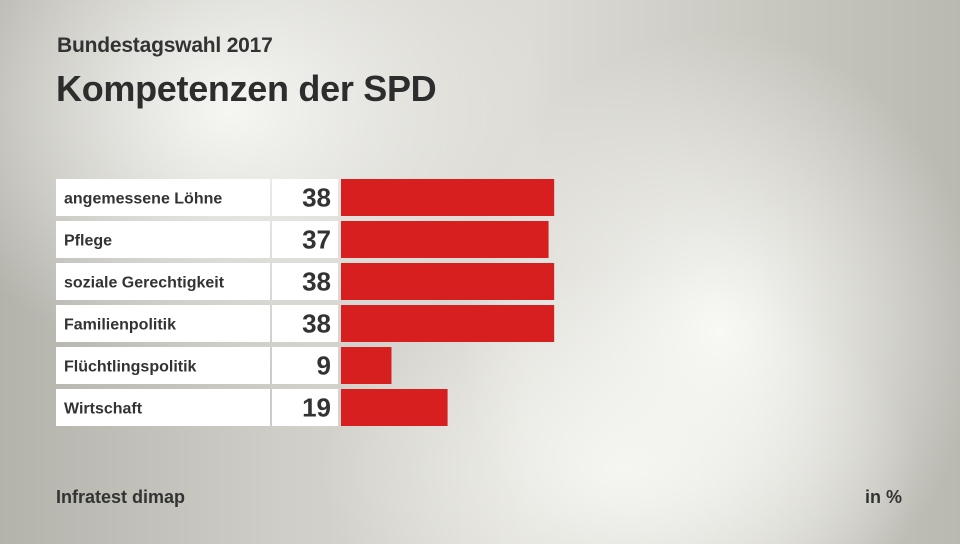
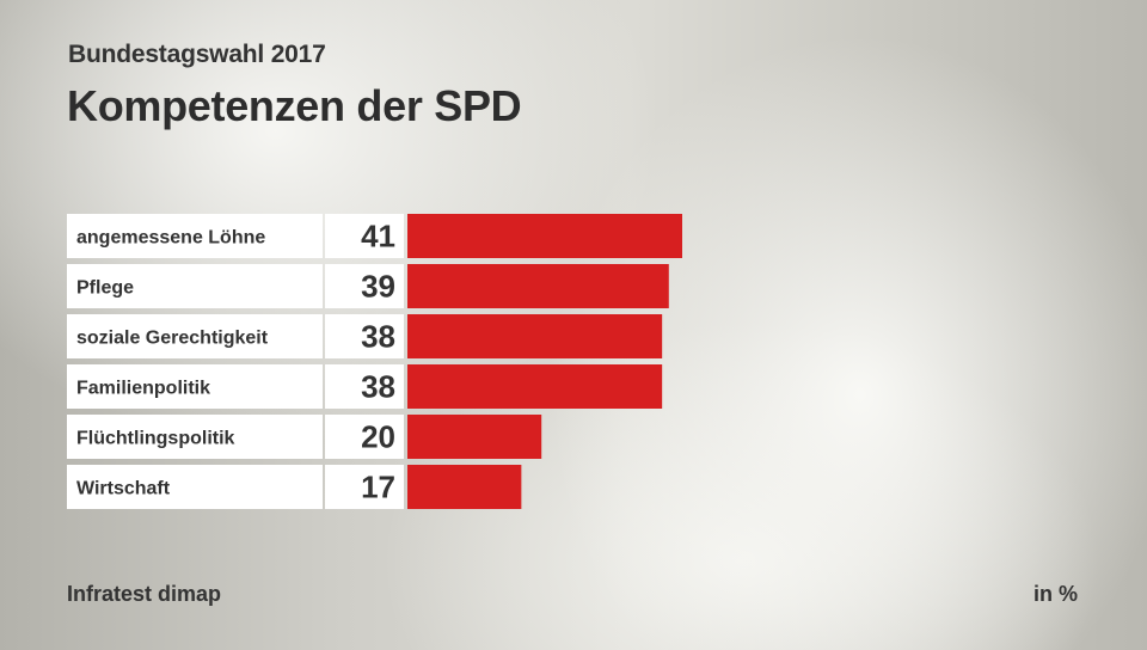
angemessene Löhne: 38 -> 41
Pflege: 37 -> 39
Flüchtlingspolitik: 9 -> 20
Wirtschaft: 19 -> 17
